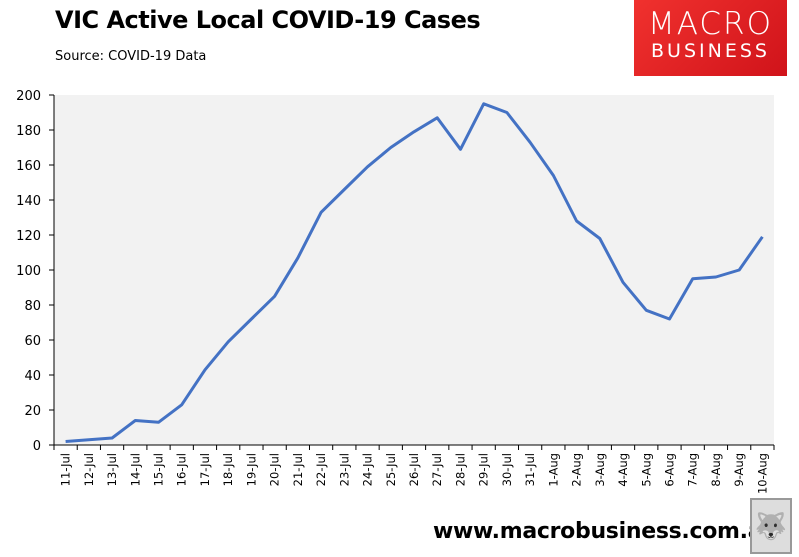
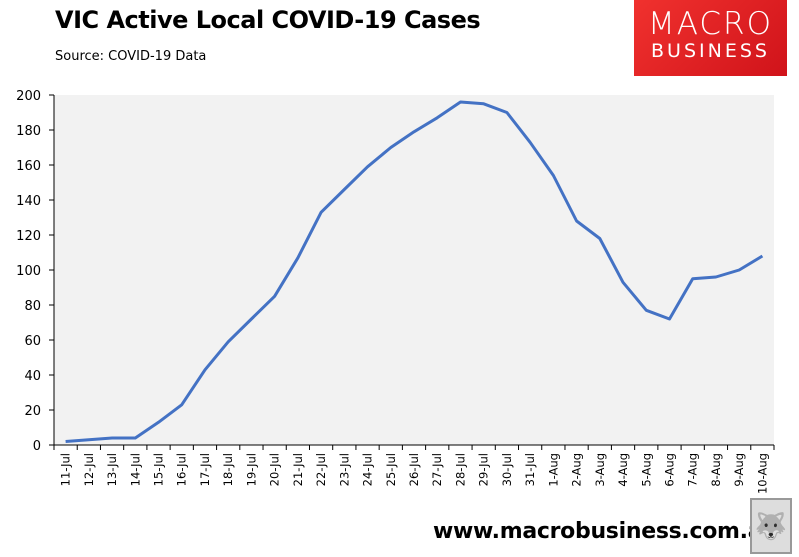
14-Jul: 14 -> 4
28-Jul: 169 -> 196
10-Aug: 119 -> 108
